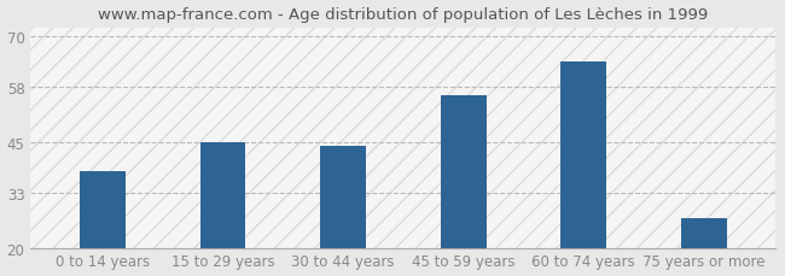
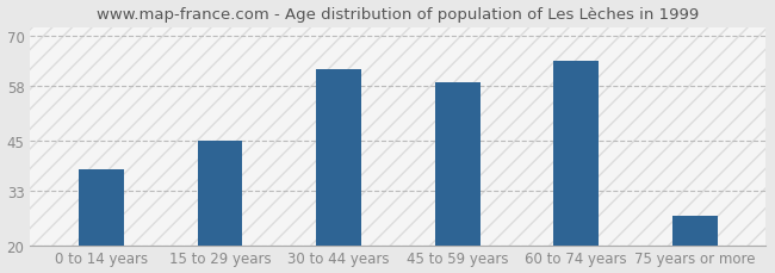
30 to 44 years: 44 -> 62
45 to 59 years: 56 -> 59
